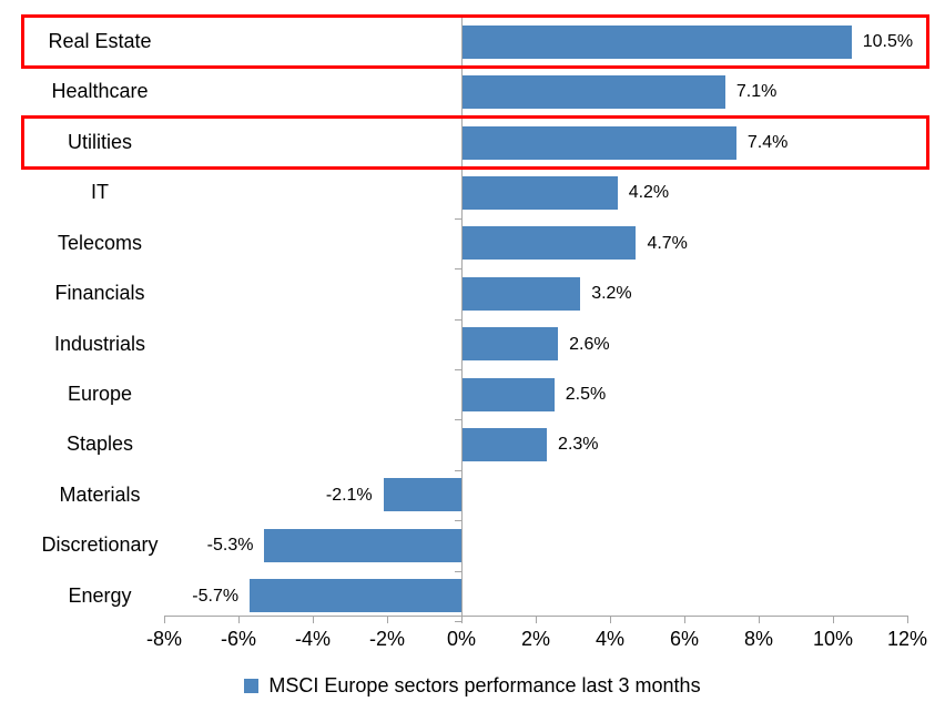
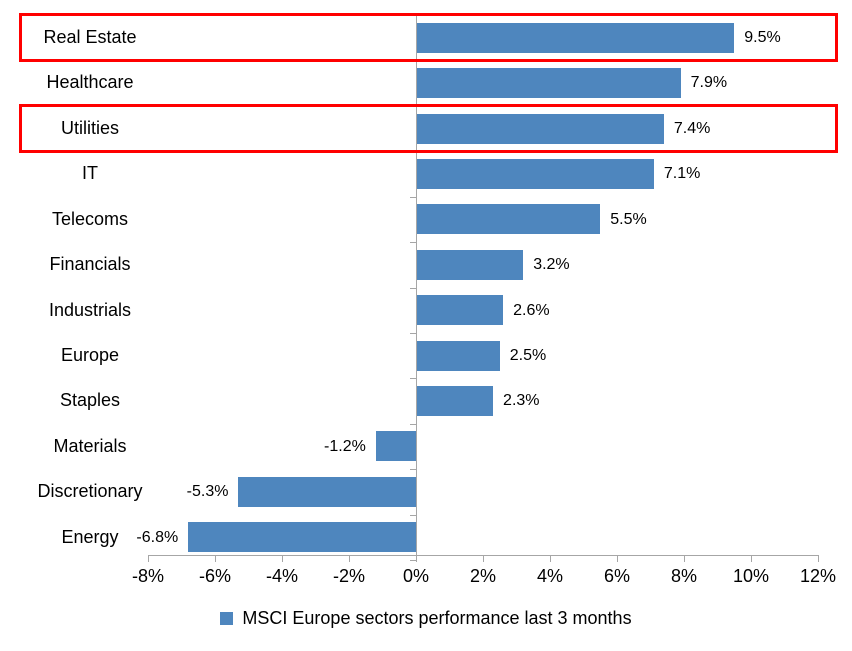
Real Estate: 10.5% -> 9.5%
Healthcare: 7.1% -> 7.9%
IT: 4.2% -> 7.1%
Telecoms: 4.7% -> 5.5%
Materials: -2.1% -> -1.2%
Energy: -5.7% -> -6.8%
